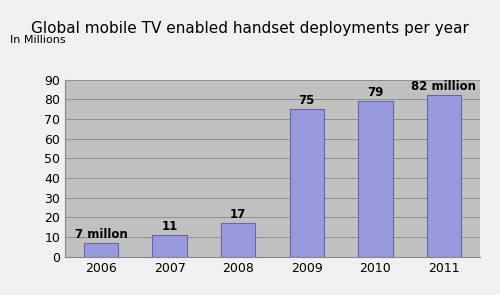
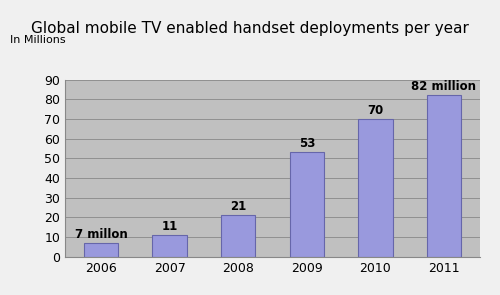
2008: 17 -> 21
2009: 75 -> 53
2010: 79 -> 70
